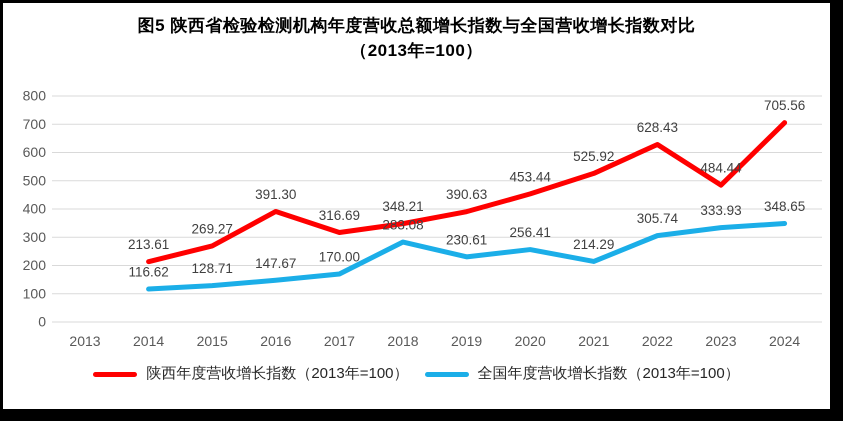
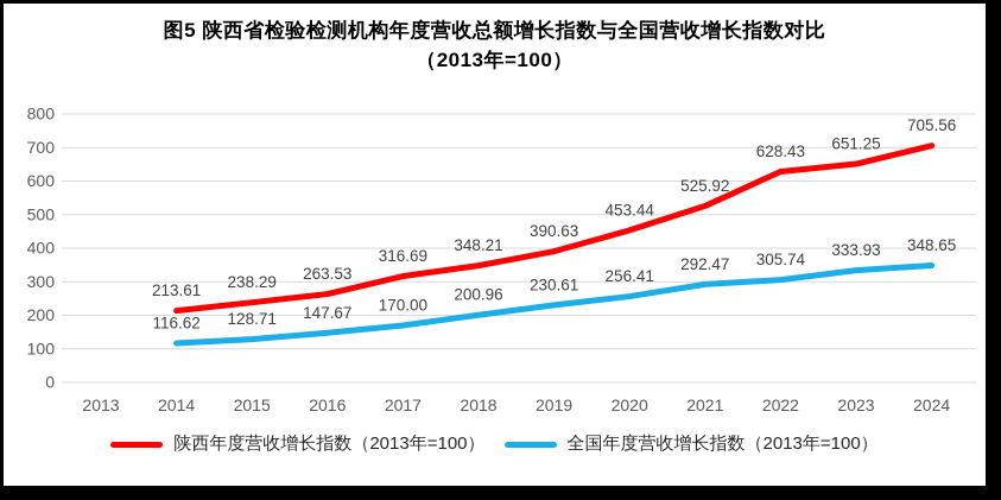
陕西年度营收增长指数（2013年=100）/2015: 269.27 -> 238.29
陕西年度营收增长指数（2013年=100）/2016: 391.30 -> 263.53
全国年度营收增长指数（2013年=100）/2018: 283.08 -> 200.96
全国年度营收增长指数（2013年=100）/2021: 214.29 -> 292.47
陕西年度营收增长指数（2013年=100）/2023: 484.44 -> 651.25
